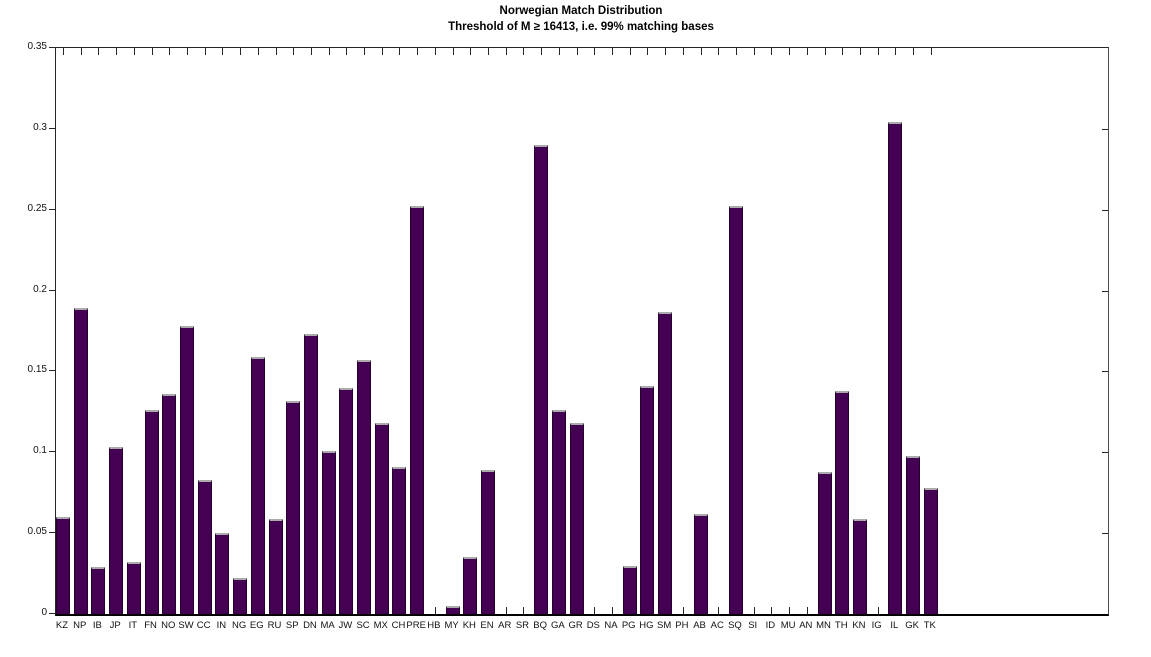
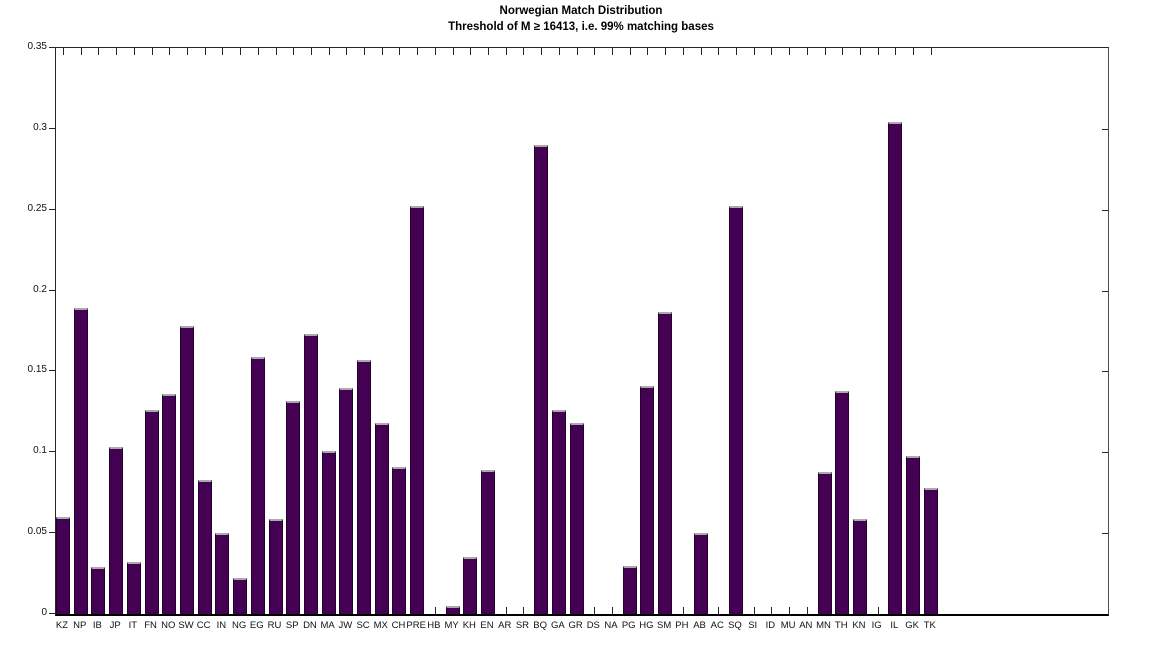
AB: 0.062 -> 0.050
